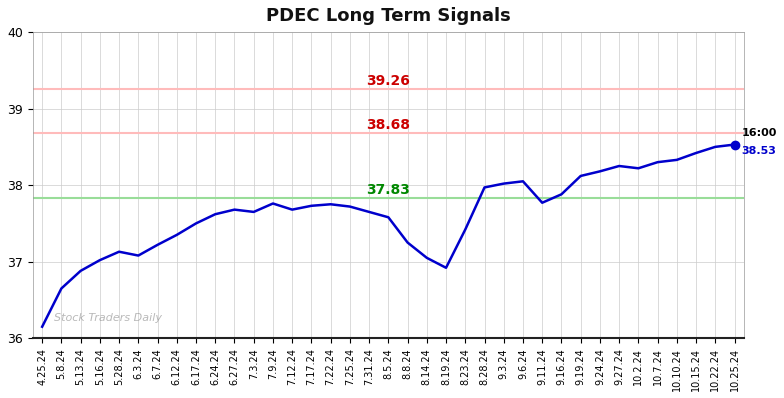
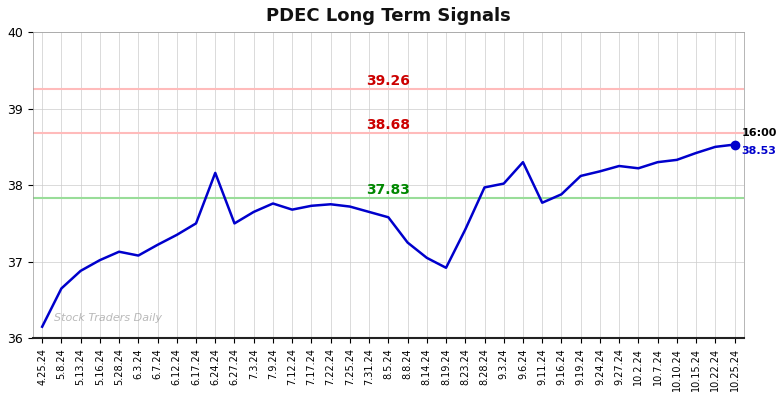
6.24.24: 37.62 -> 38.16
6.27.24: 37.68 -> 37.50
9.6.24: 38.05 -> 38.30
